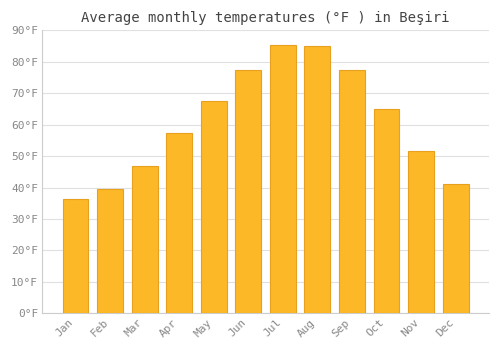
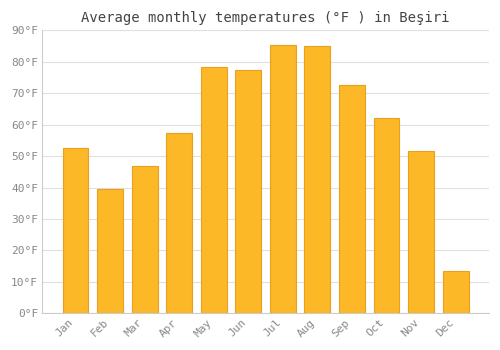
Jan: 36.5°F -> 52.5°F
May: 67.5°F -> 78.5°F
Sep: 77.5°F -> 72.5°F
Oct: 65.0°F -> 62.0°F
Dec: 41.0°F -> 13.5°F
